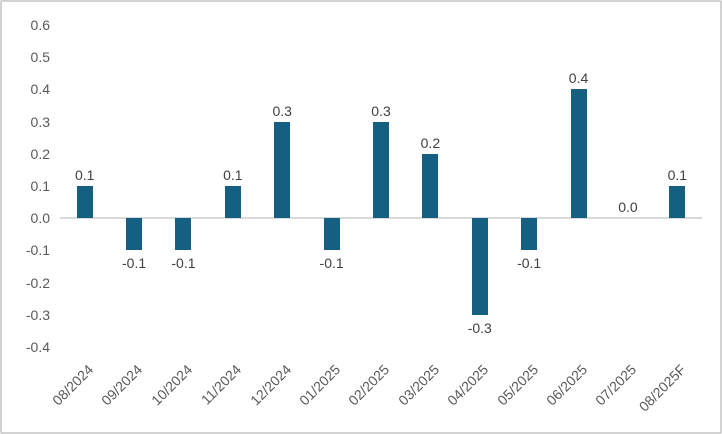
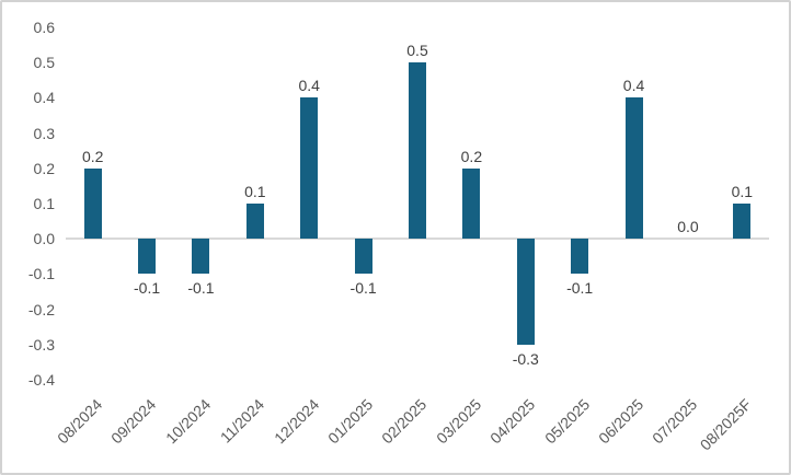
08/2024: 0.1 -> 0.2
12/2024: 0.3 -> 0.4
02/2025: 0.3 -> 0.5
